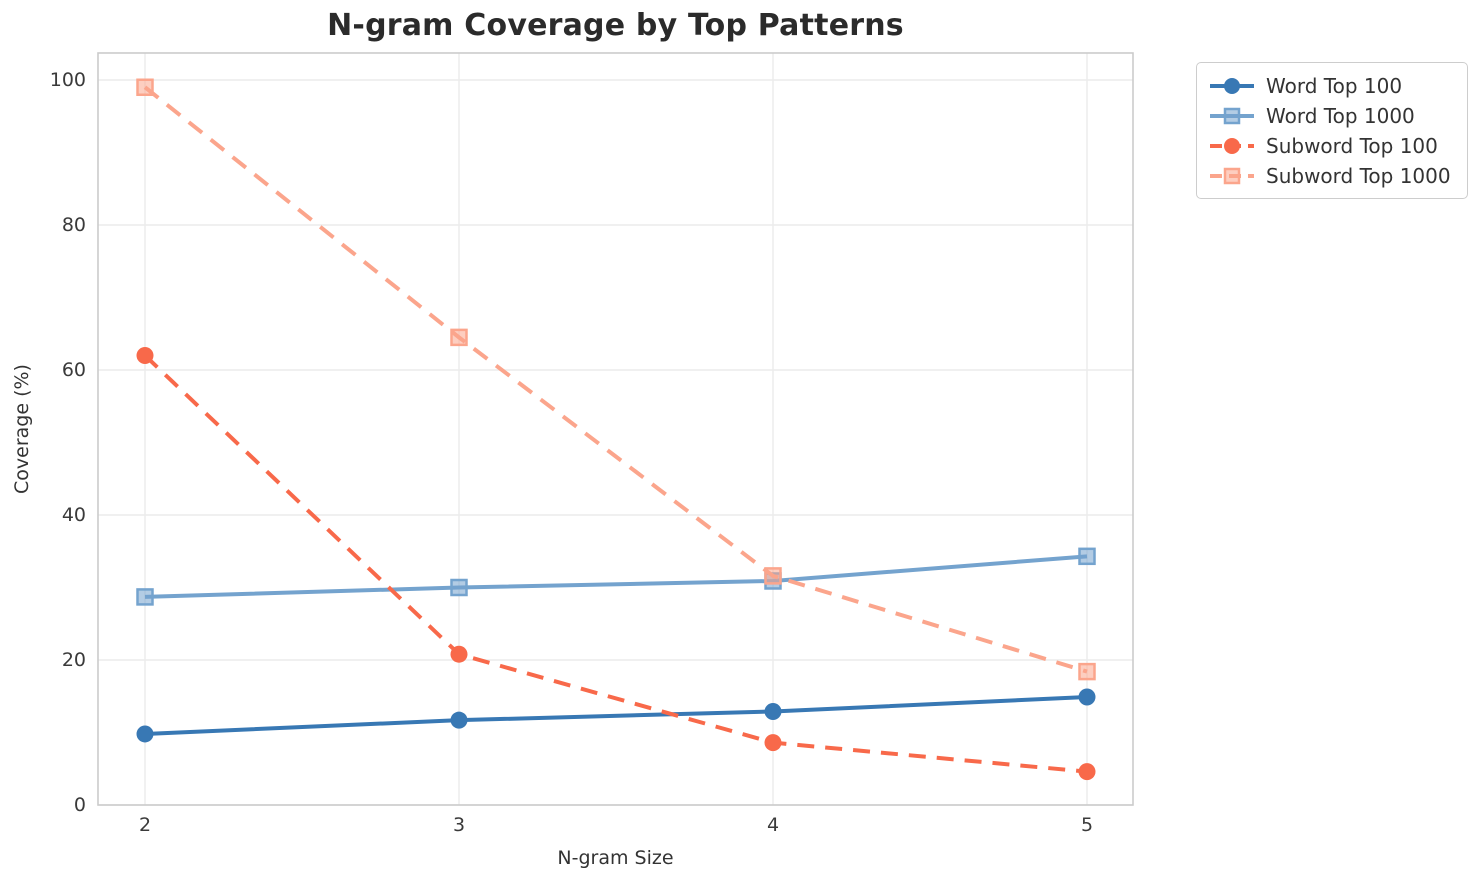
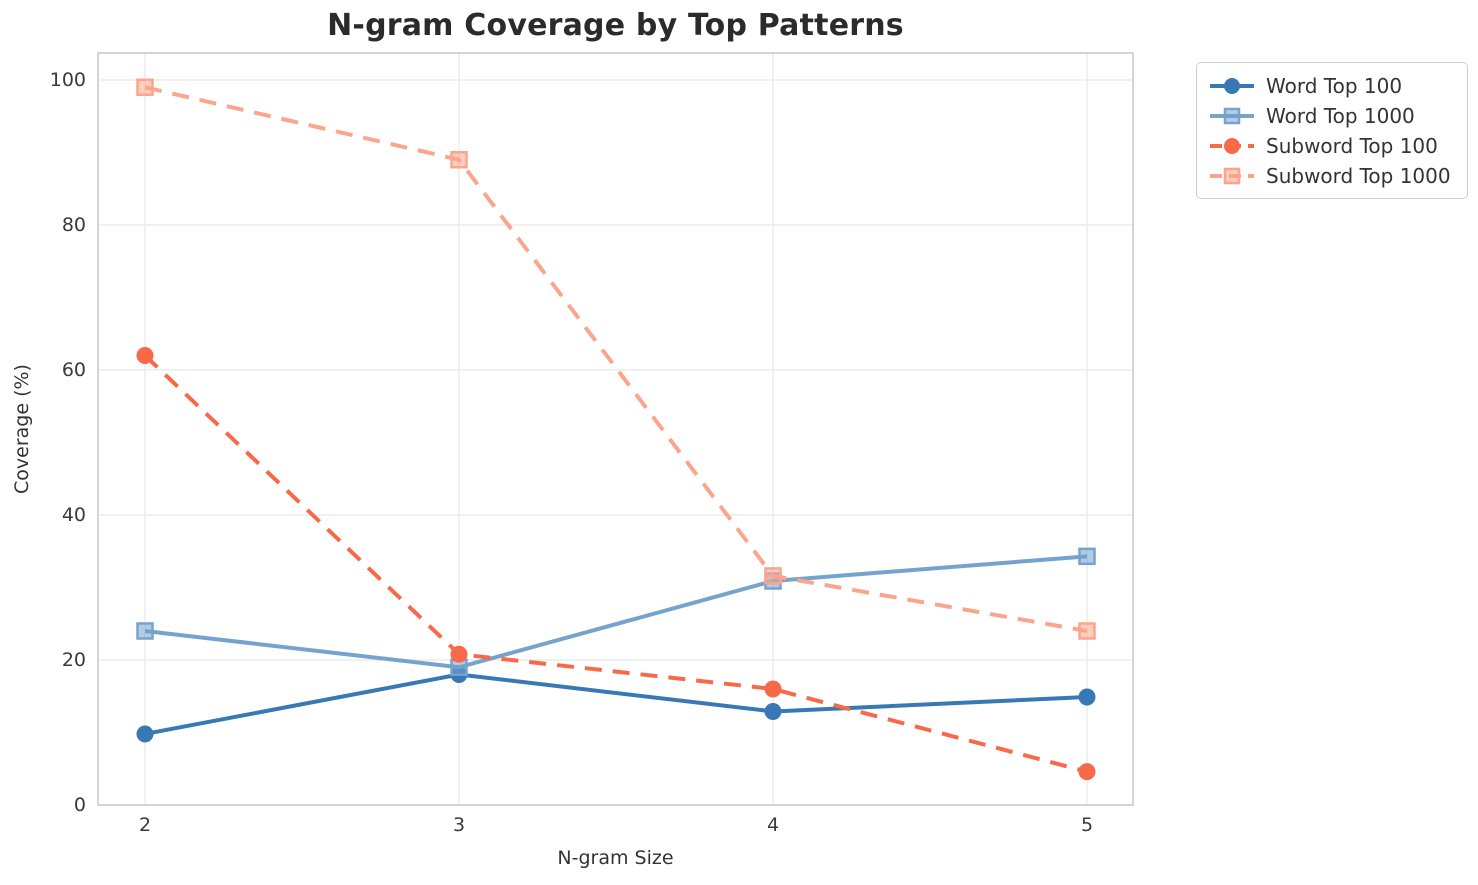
Word Top 1000/2: 29 -> 24
Word Top 100/3: 12 -> 18
Word Top 1000/3: 30 -> 19
Subword Top 1000/3: 64 -> 89
Subword Top 100/4: 9 -> 16
Subword Top 1000/5: 18 -> 24
